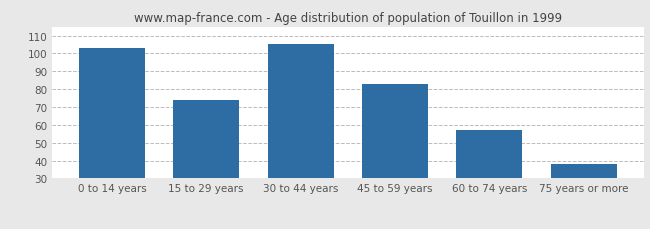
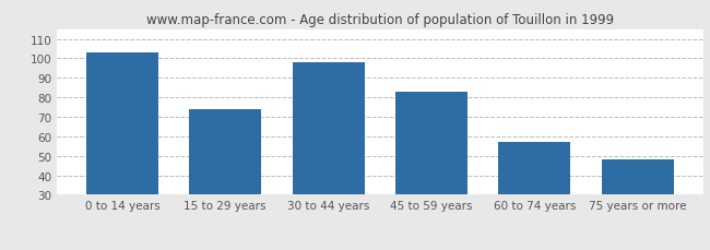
30 to 44 years: 105 -> 98
75 years or more: 38 -> 48
